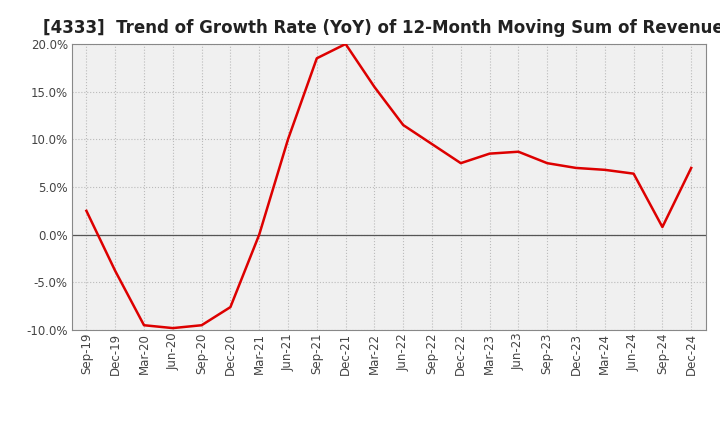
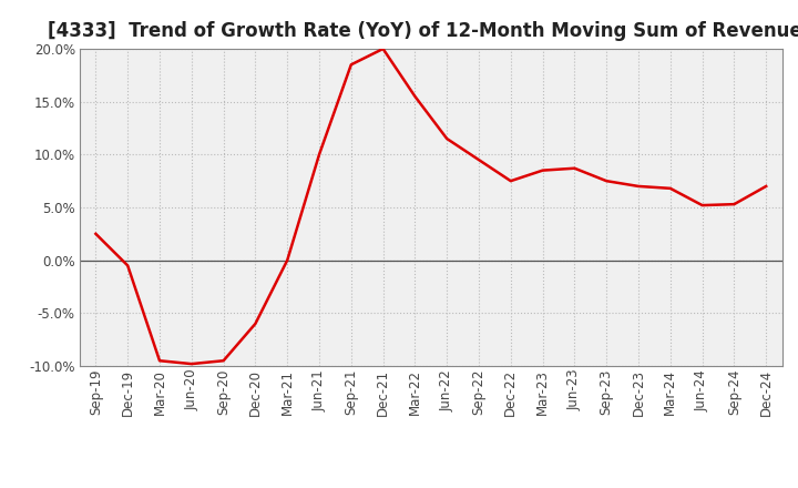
Dec-19: -3.8% -> -0.5%
Dec-20: -7.6% -> -6.0%
Jun-24: 6.4% -> 5.2%
Sep-24: 0.8% -> 5.3%
